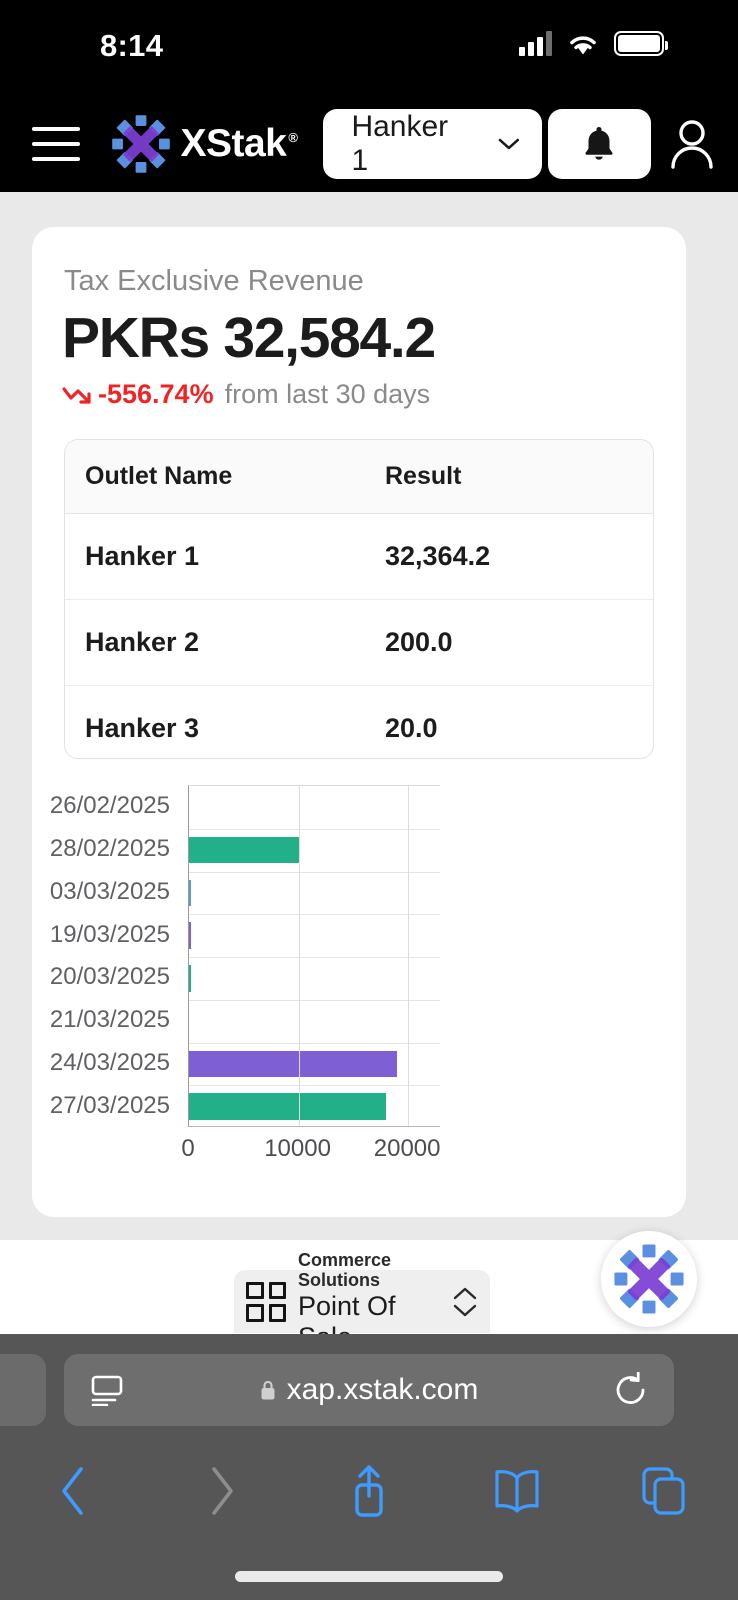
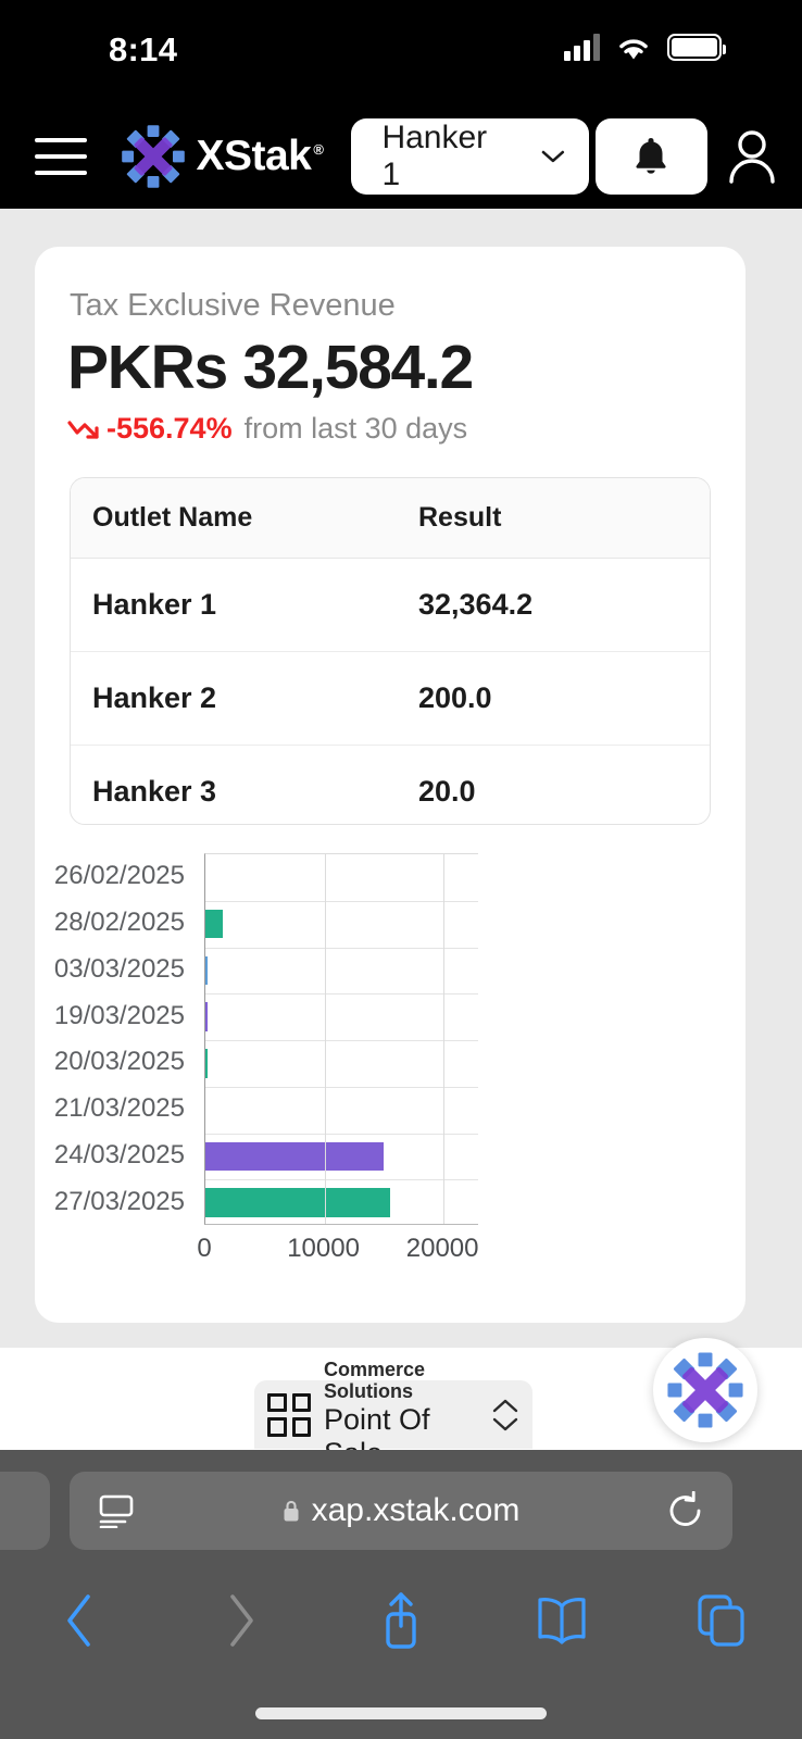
28/02/2025: 10000 -> 2000
24/03/2025: 19000 -> 15000
27/03/2025: 18000 -> 16000
